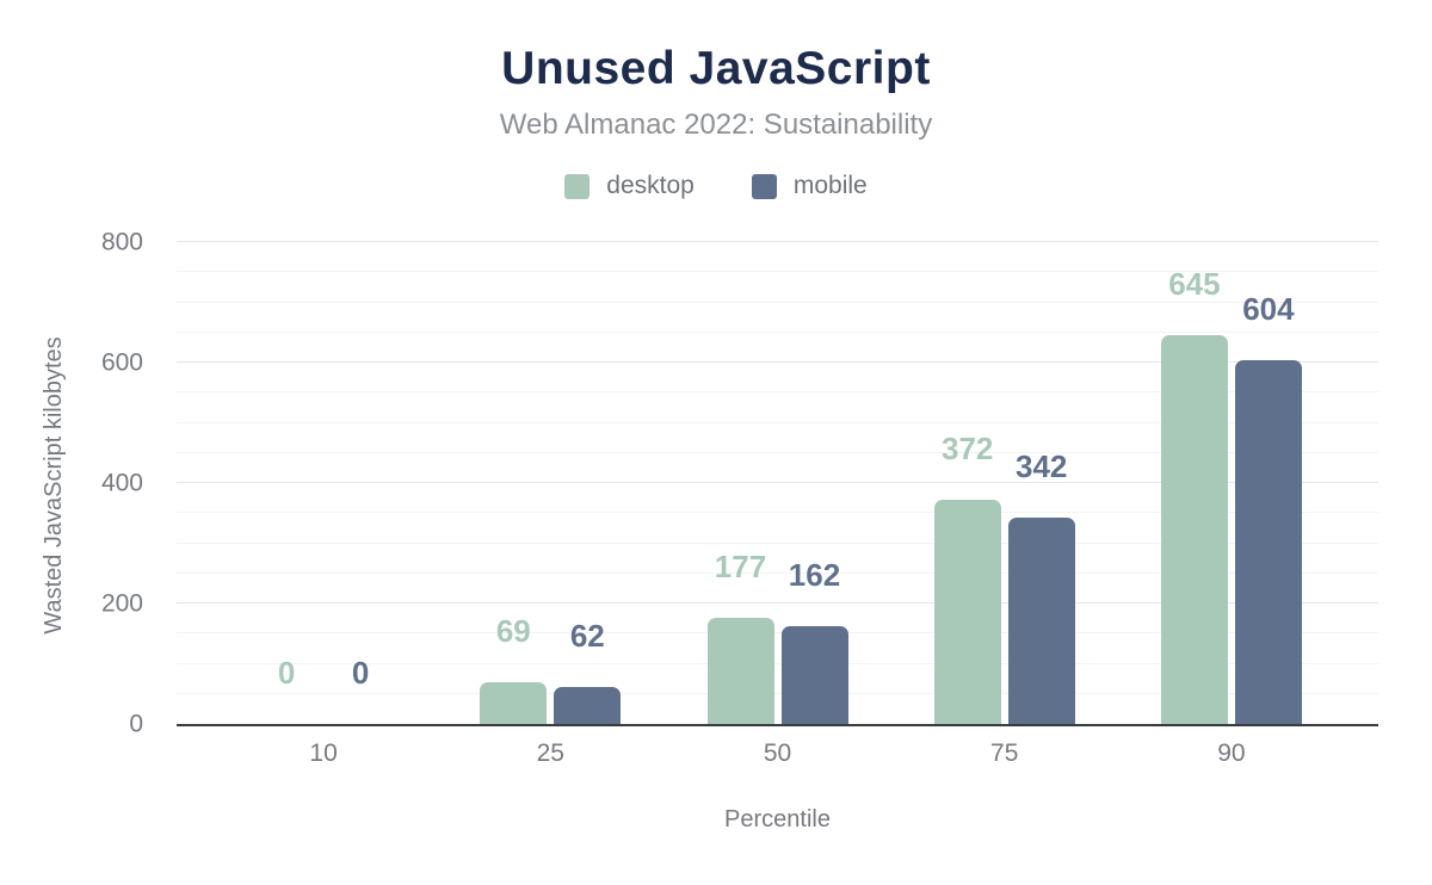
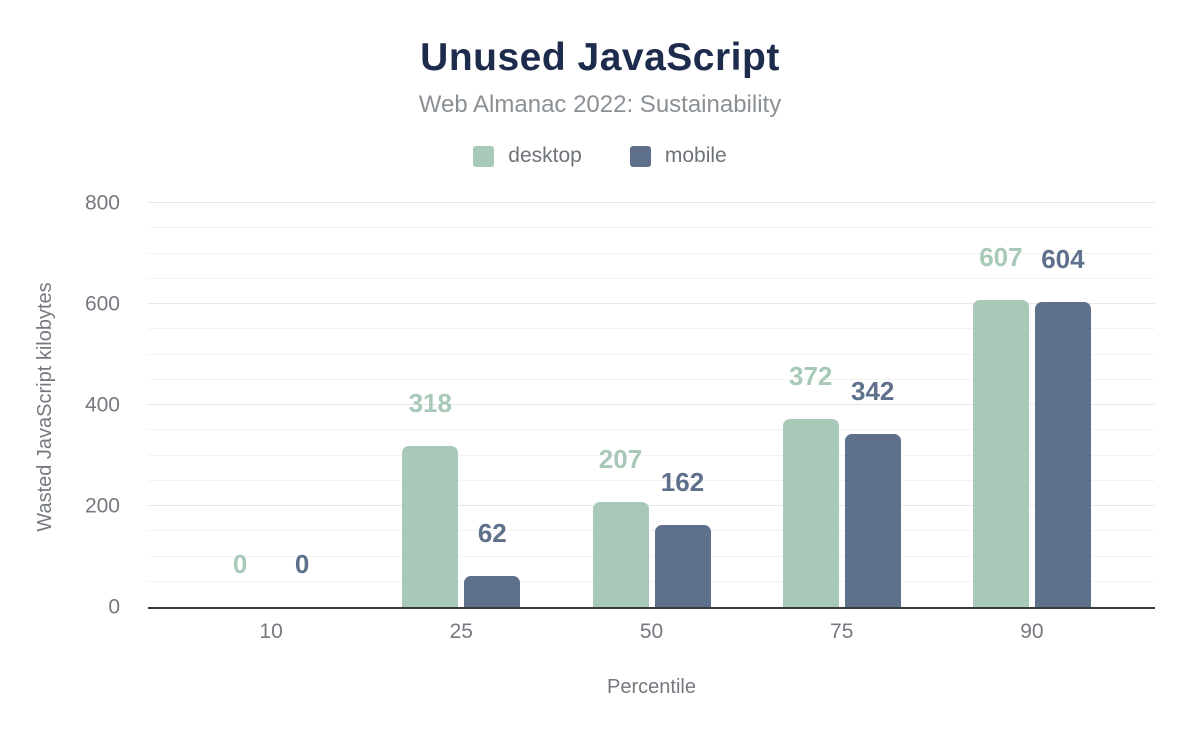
desktop/25: 69 -> 318
desktop/50: 177 -> 207
desktop/90: 645 -> 607
